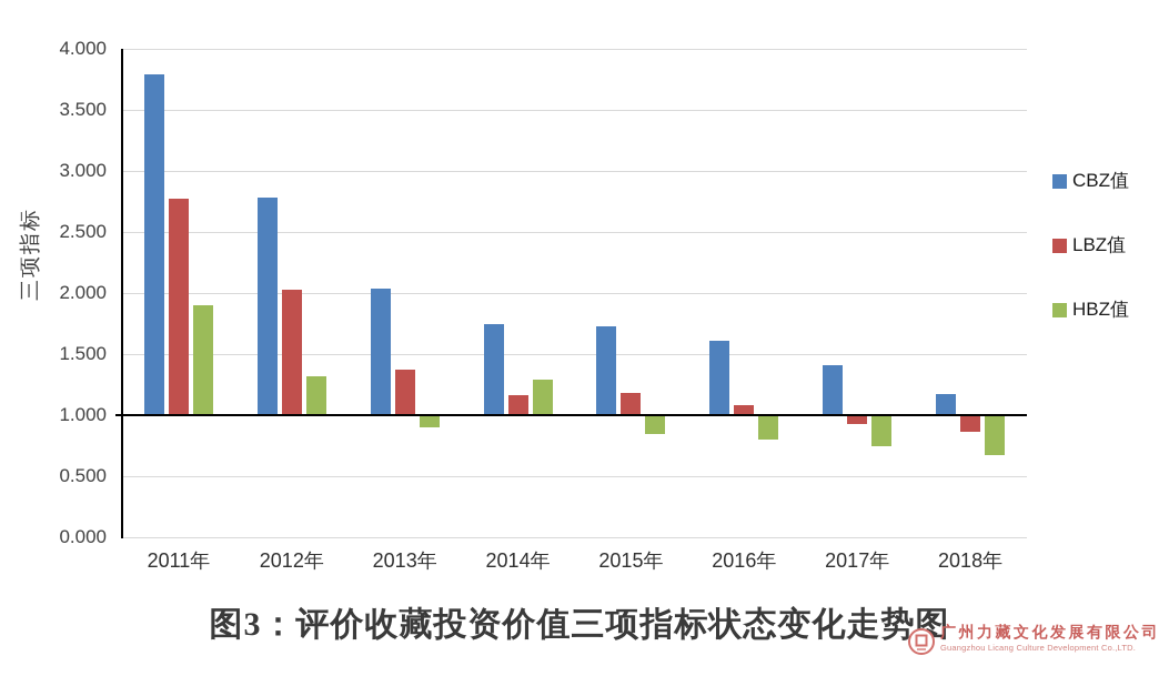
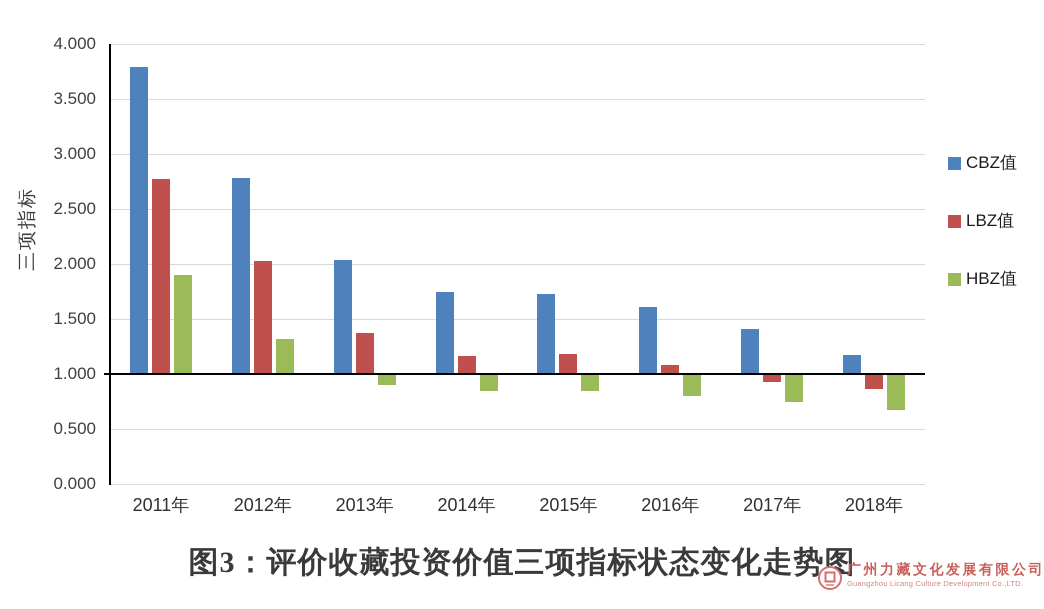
HBZ值/2014年: 1.29 -> 0.85
